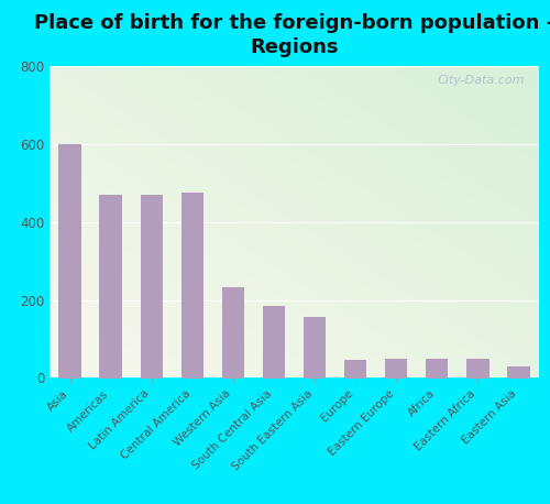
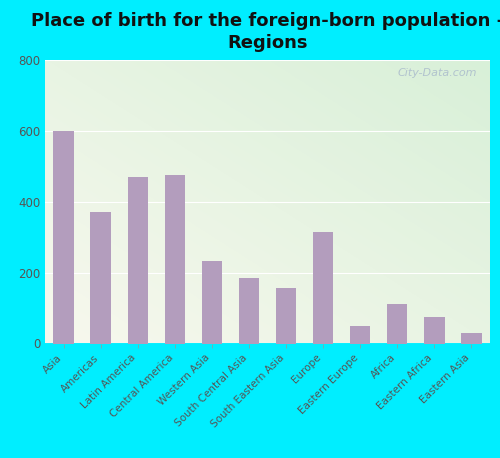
Americas: 470 -> 370
Europe: 47 -> 315
Africa: 48 -> 110
Eastern Africa: 48 -> 75
